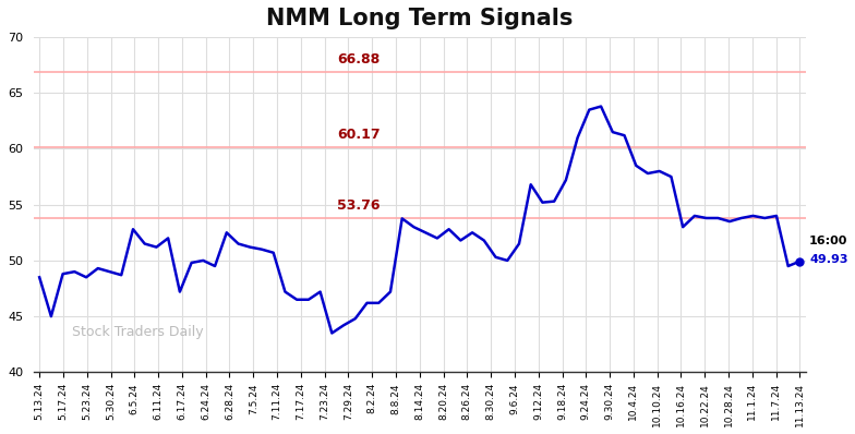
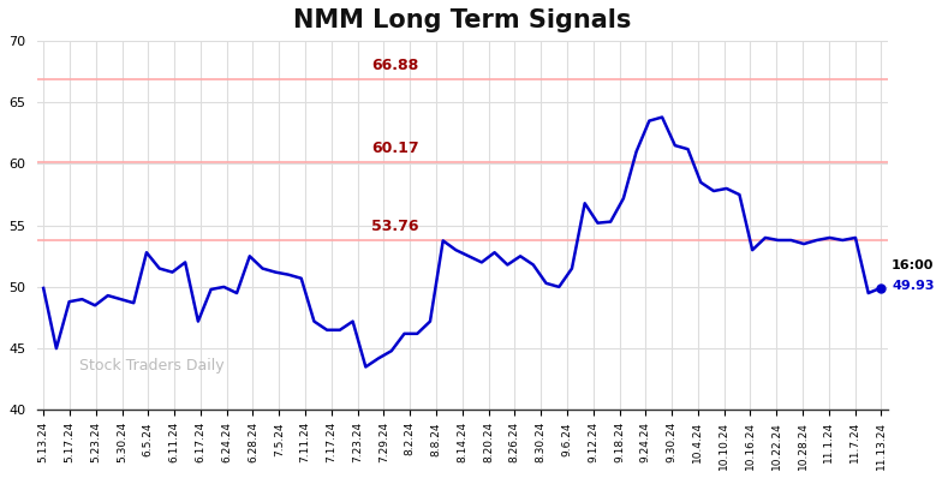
5.13.24: 48.5 -> 49.9
